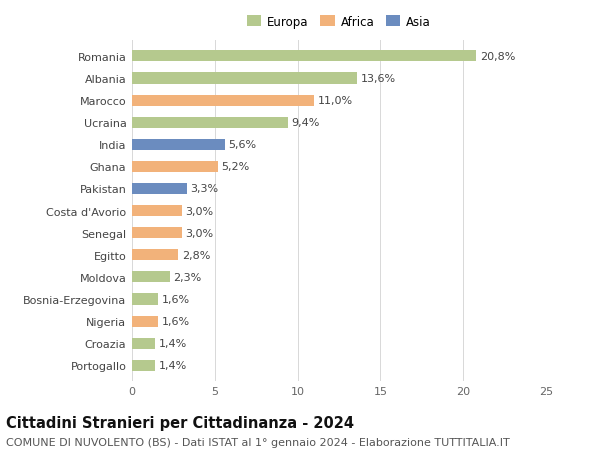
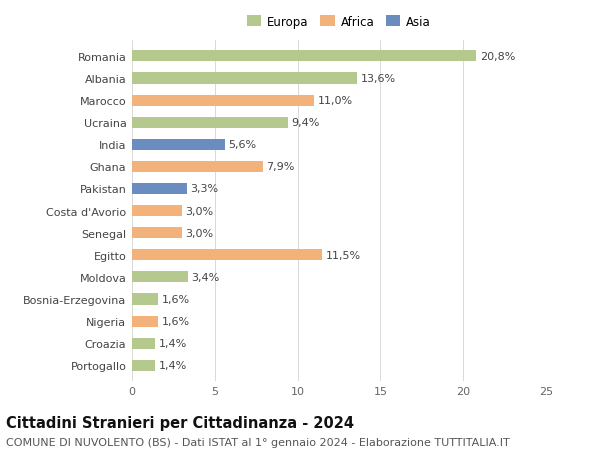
Ghana: 5,2% -> 7,9%
Egitto: 2,8% -> 11,5%
Moldova: 2,3% -> 3,4%
